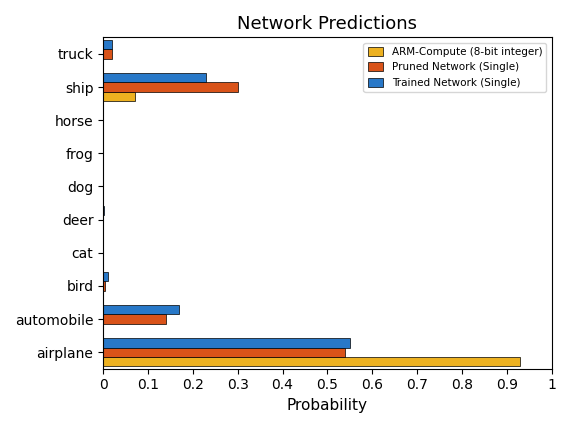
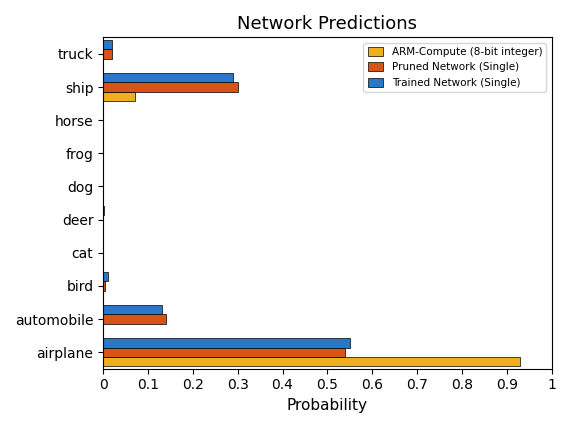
Trained Network (Single)/ship: 0.230 -> 0.290
Trained Network (Single)/automobile: 0.170 -> 0.130
